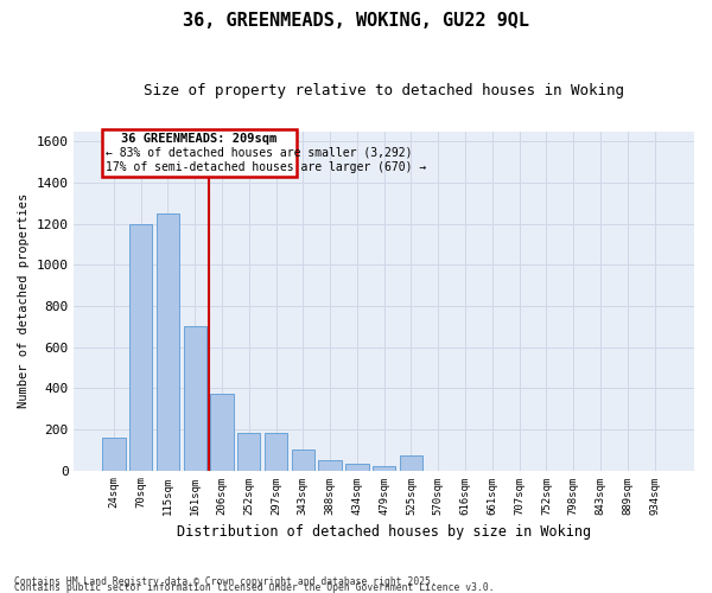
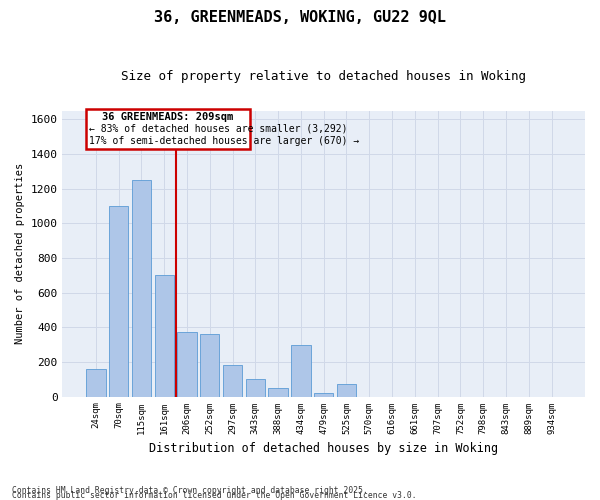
70sqm: 1200 -> 1100
252sqm: 180 -> 360
434sqm: 30 -> 300
